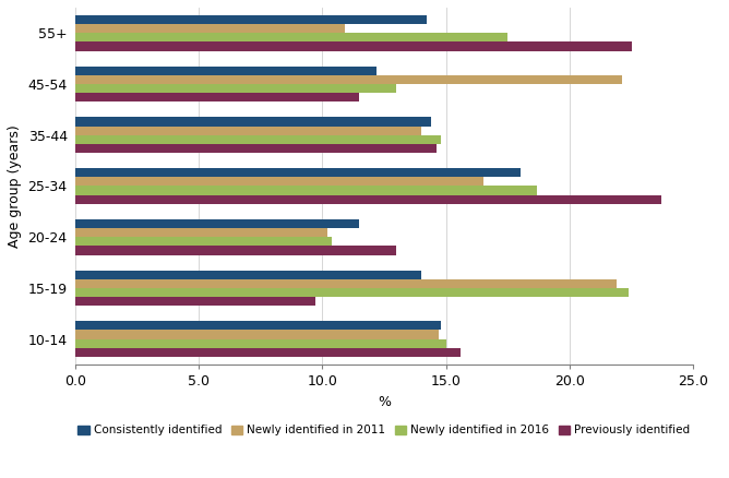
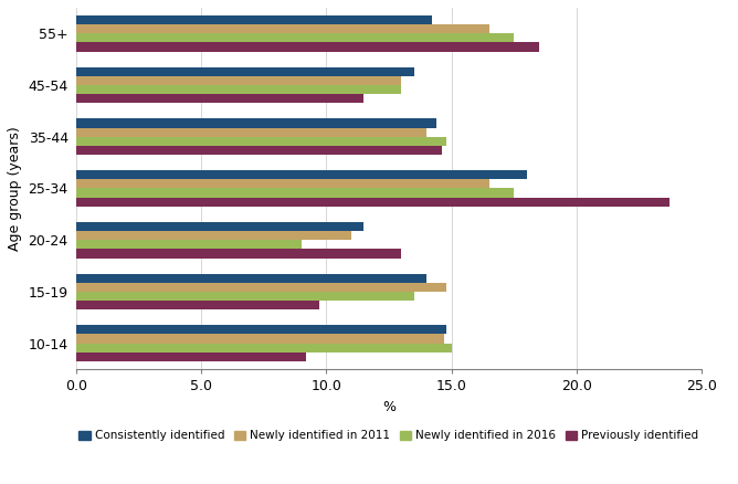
Newly identified in 2011/55+: 10.9 -> 16.5
Previously identified/55+: 22.5 -> 18.5
Consistently identified/45-54: 12.2 -> 13.5
Newly identified in 2011/45-54: 22.1 -> 13.0
Newly identified in 2016/25-34: 18.7 -> 17.5
Newly identified in 2011/20-24: 10.2 -> 11.0
Newly identified in 2016/20-24: 10.4 -> 9.0
Newly identified in 2011/15-19: 21.9 -> 14.8
Newly identified in 2016/15-19: 22.4 -> 13.5
Previously identified/10-14: 15.6 -> 9.2
